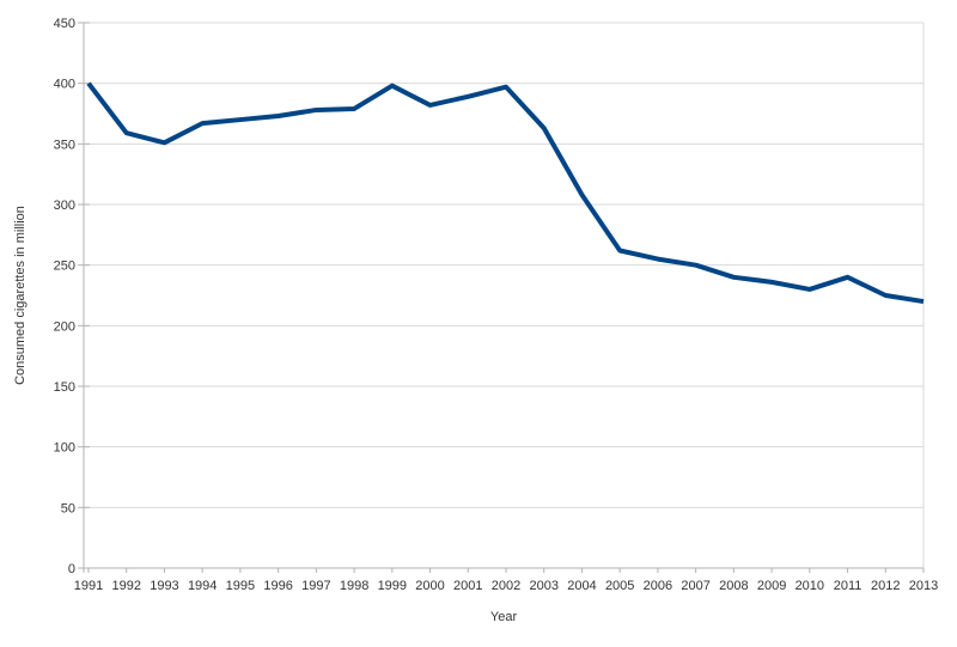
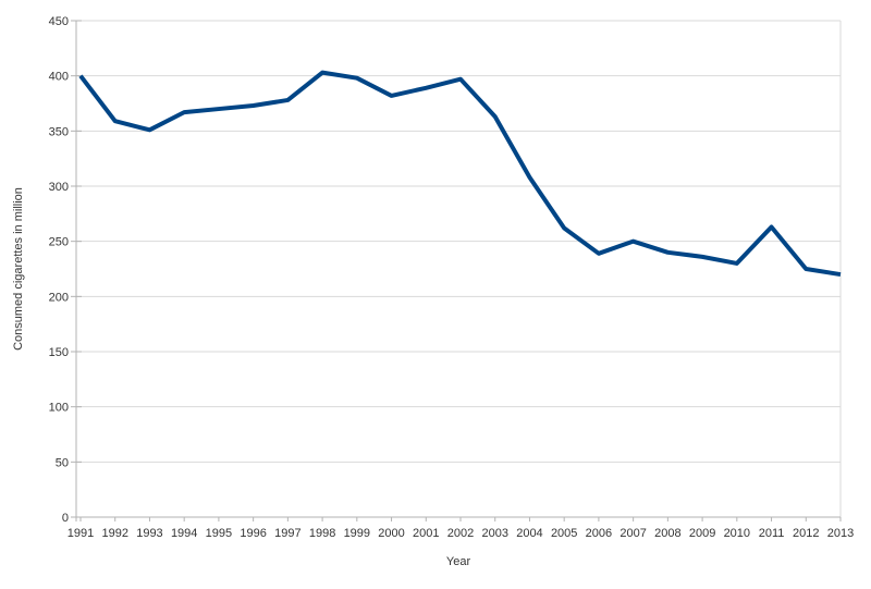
1998: 379 -> 403
2006: 255 -> 239
2011: 240 -> 263
